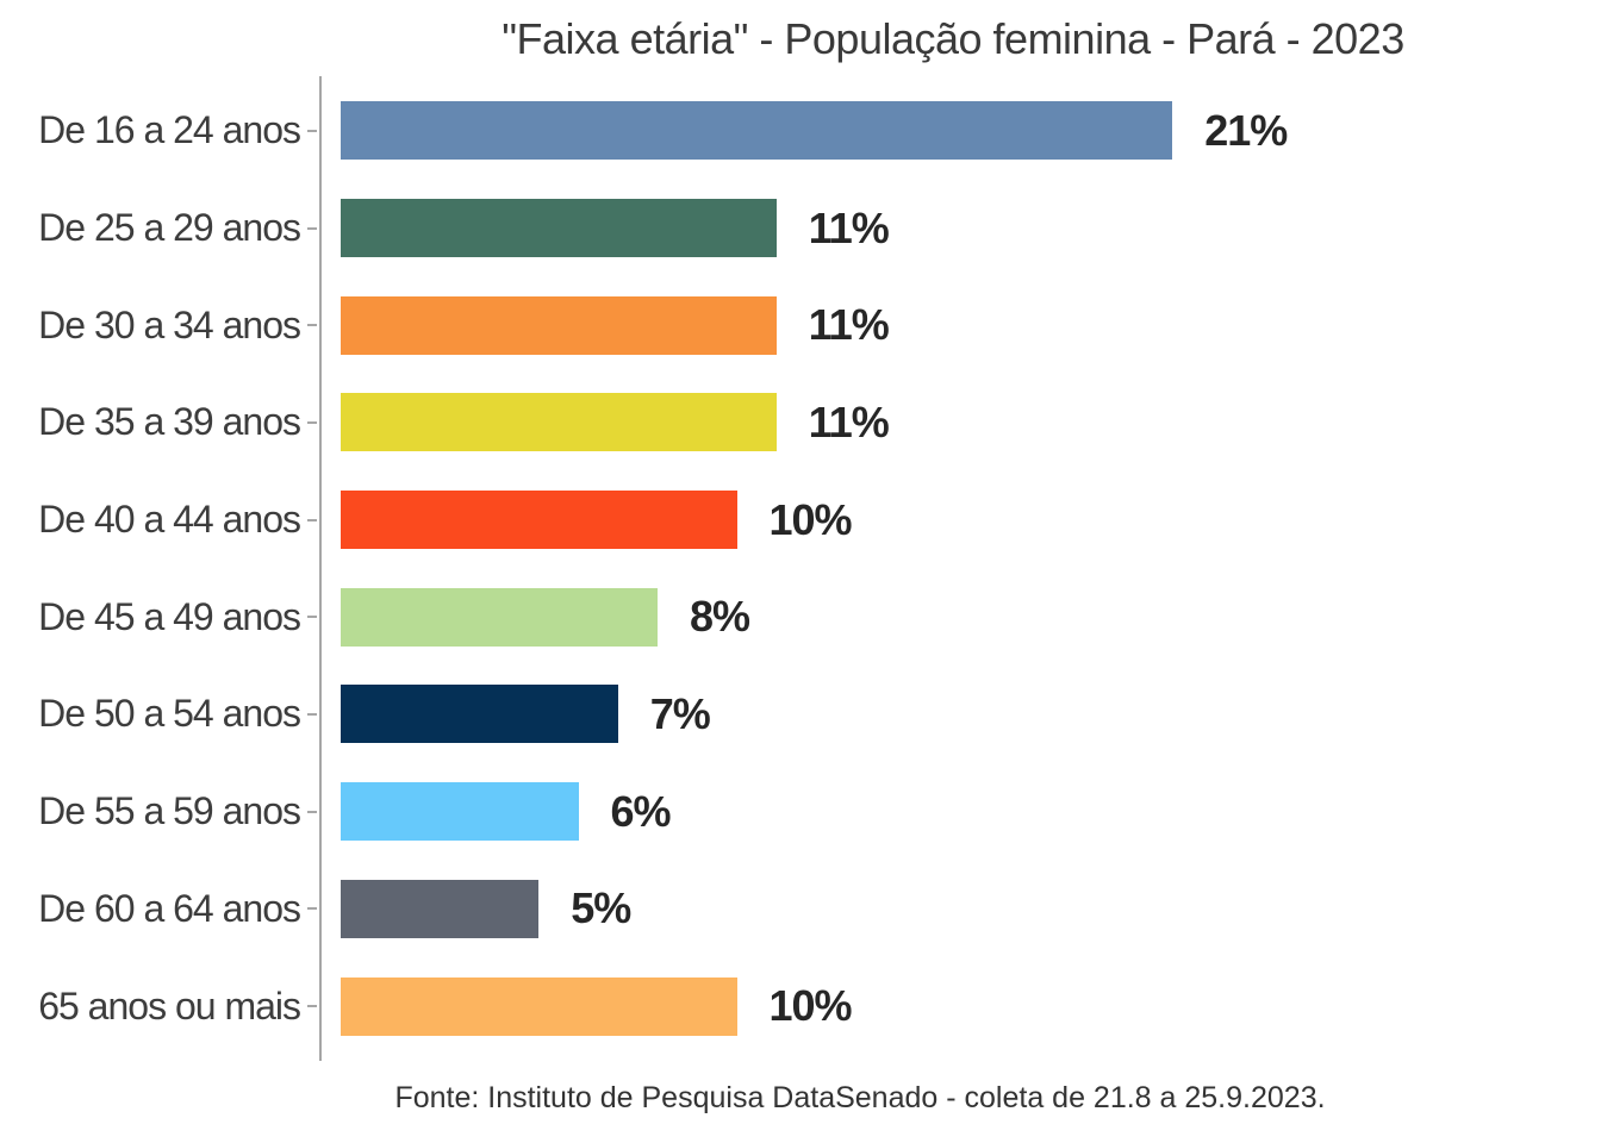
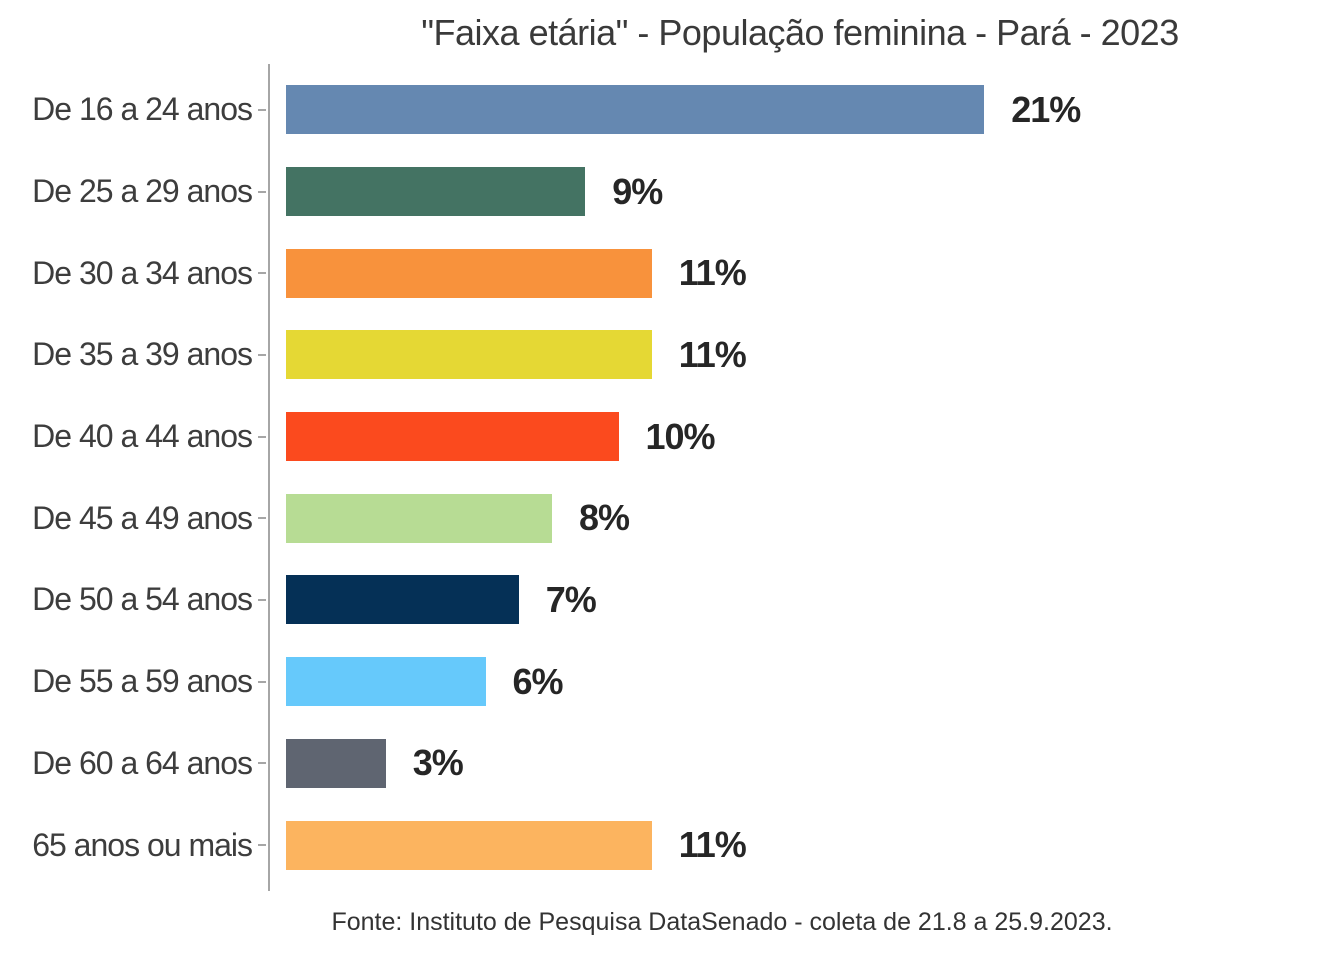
De 25 a 29 anos: 11% -> 9%
De 60 a 64 anos: 5% -> 3%
65 anos ou mais: 10% -> 11%
